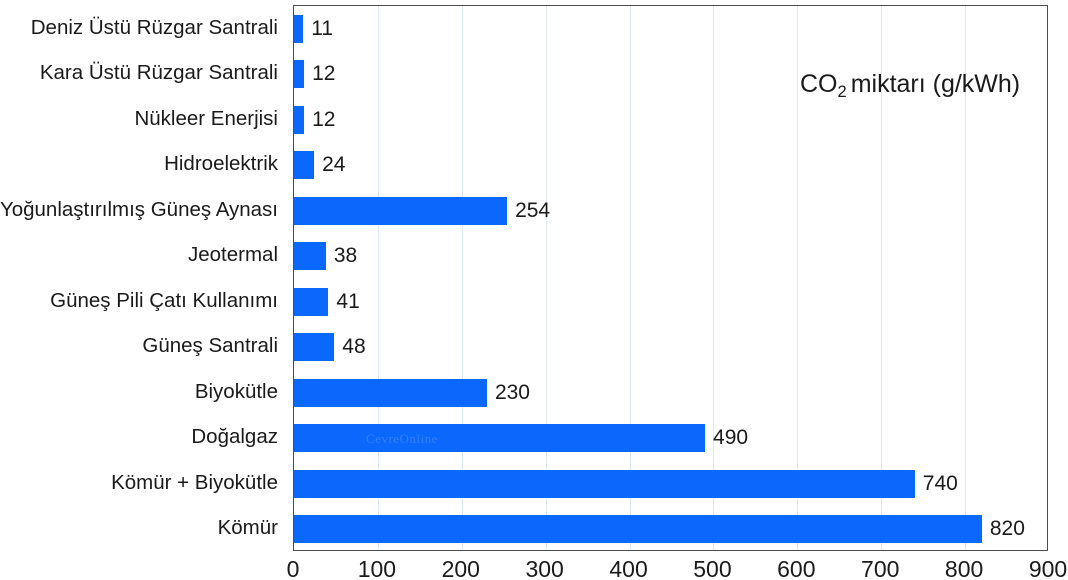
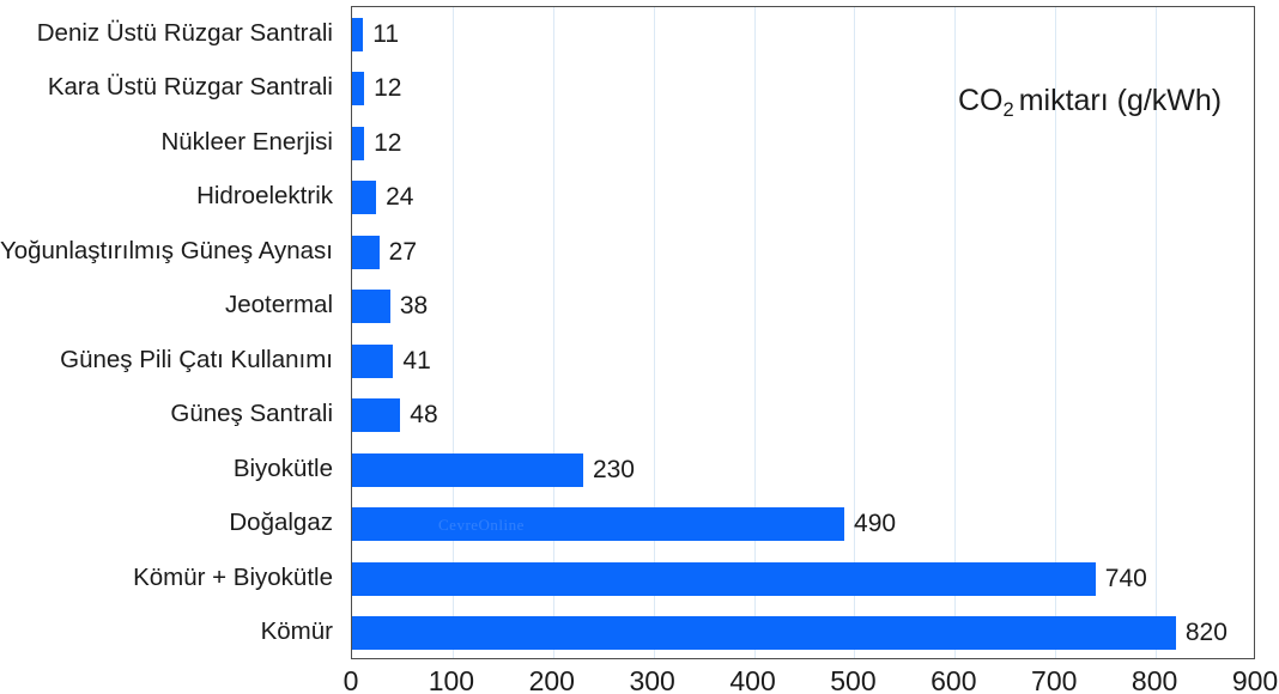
Yoğunlaştırılmış Güneş Aynası: 254 -> 27
